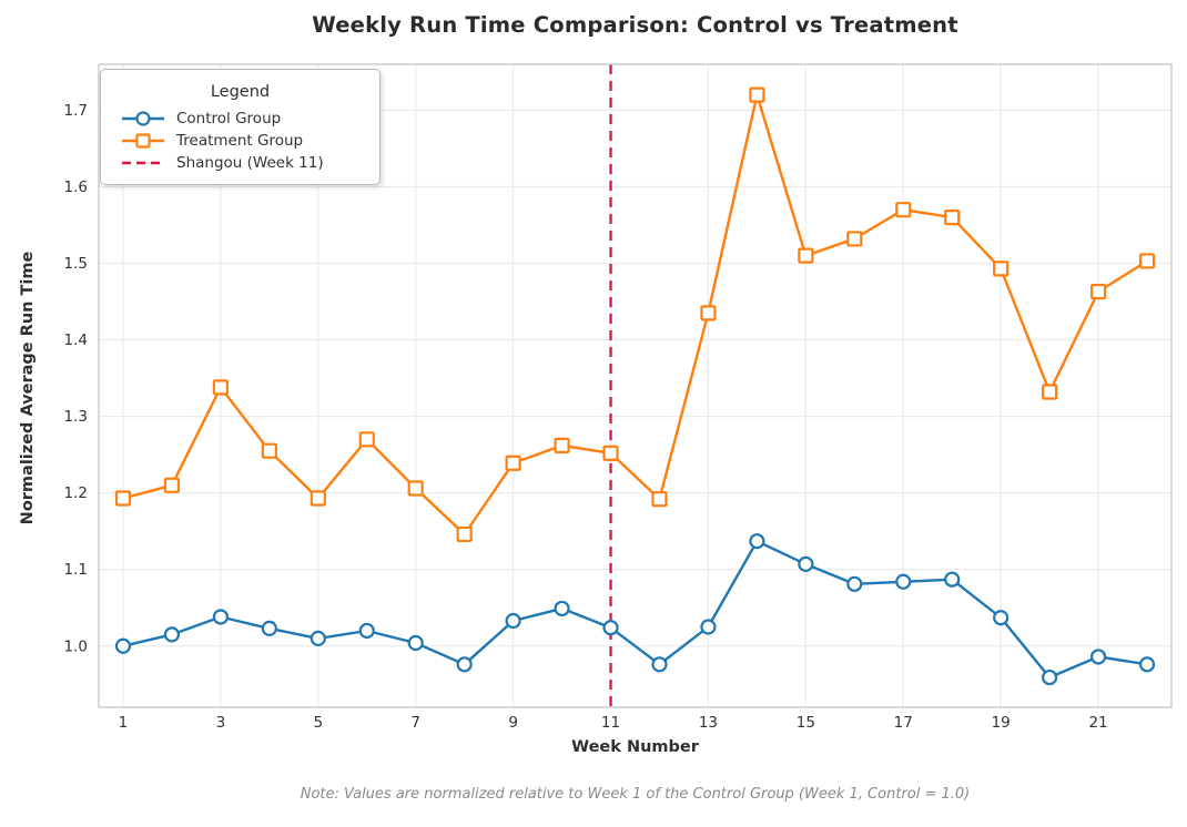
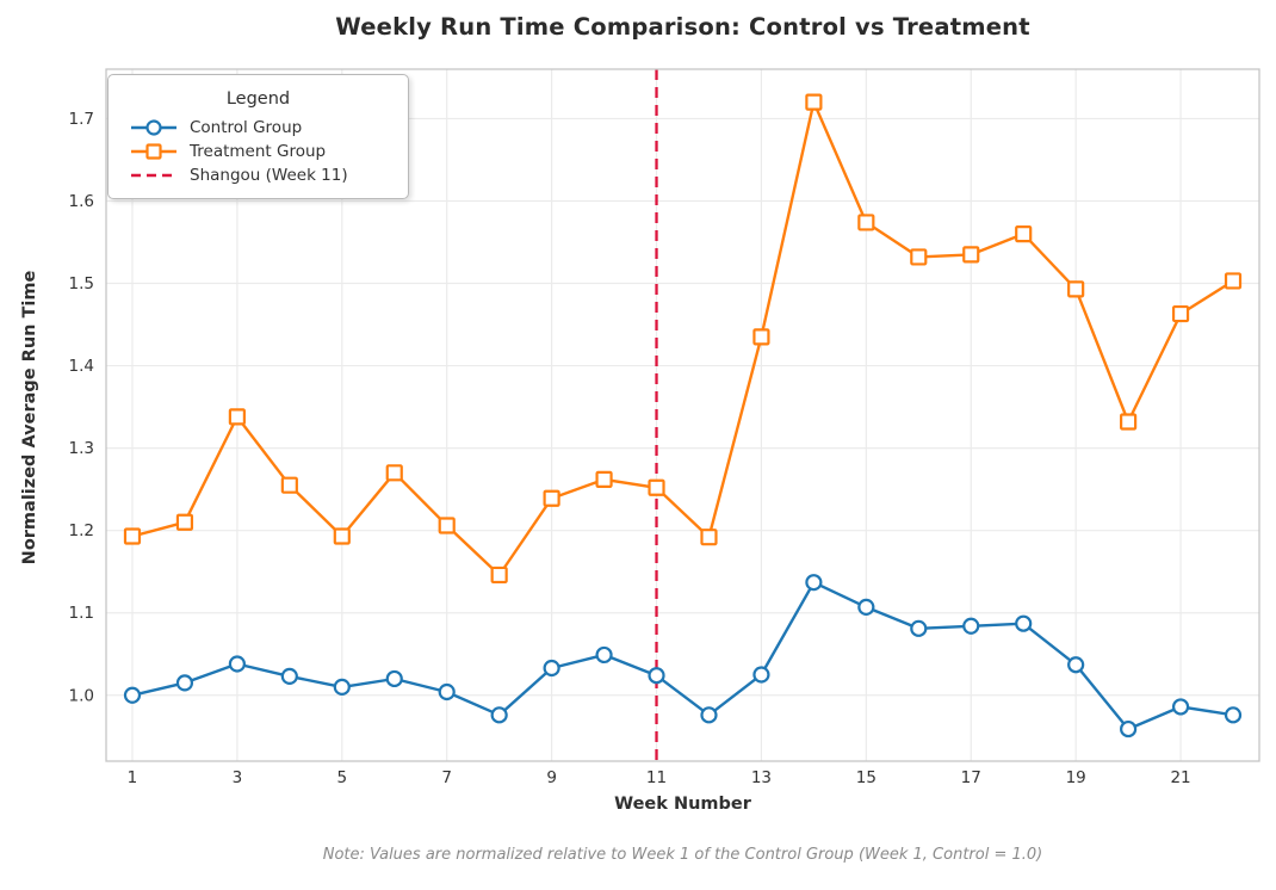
Treatment Group/15: 1.51 -> 1.57
Treatment Group/17: 1.57 -> 1.53
